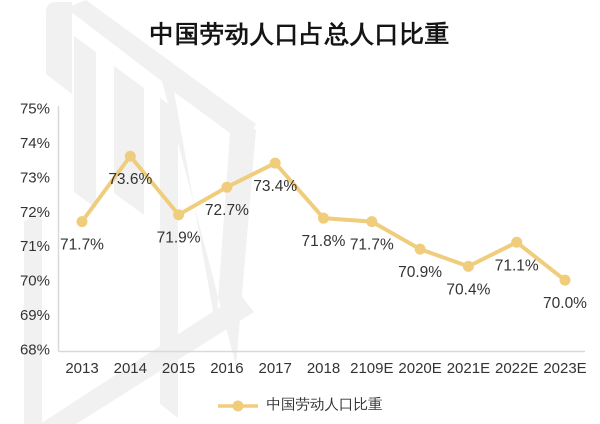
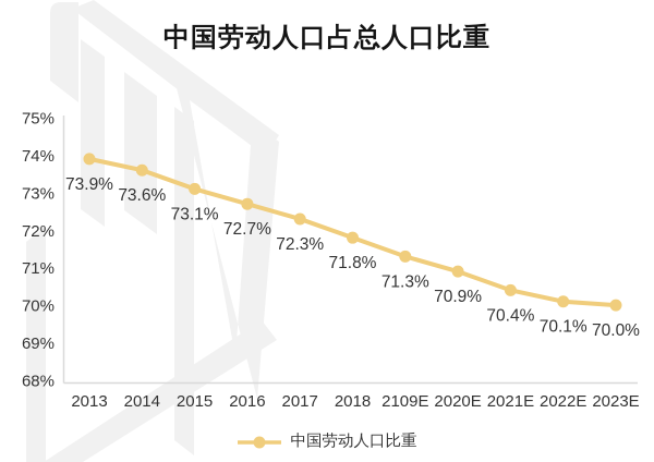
2013: 71.7% -> 73.9%
2015: 71.9% -> 73.1%
2017: 73.4% -> 72.3%
2109E: 71.7% -> 71.3%
2022E: 71.1% -> 70.1%
